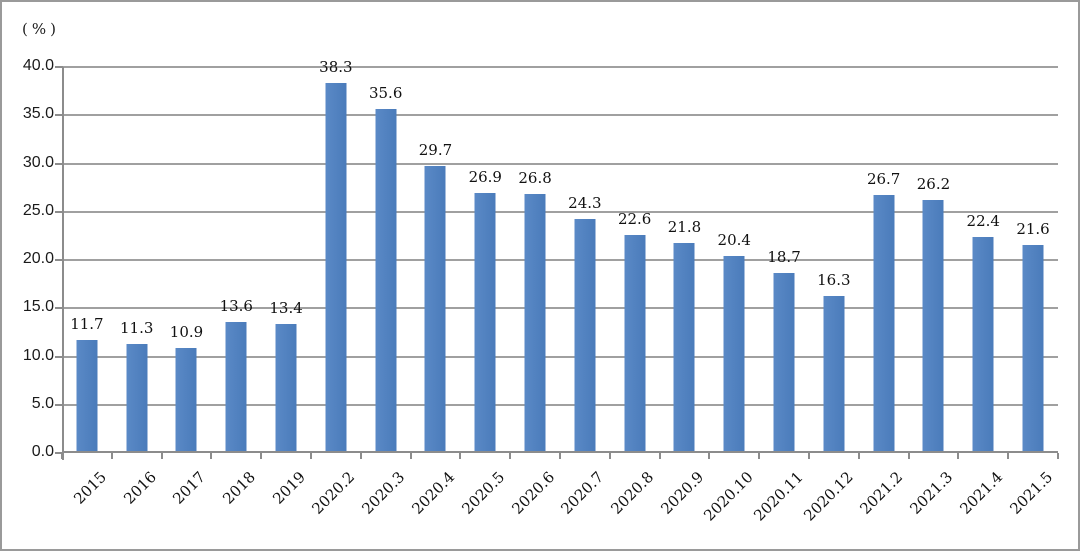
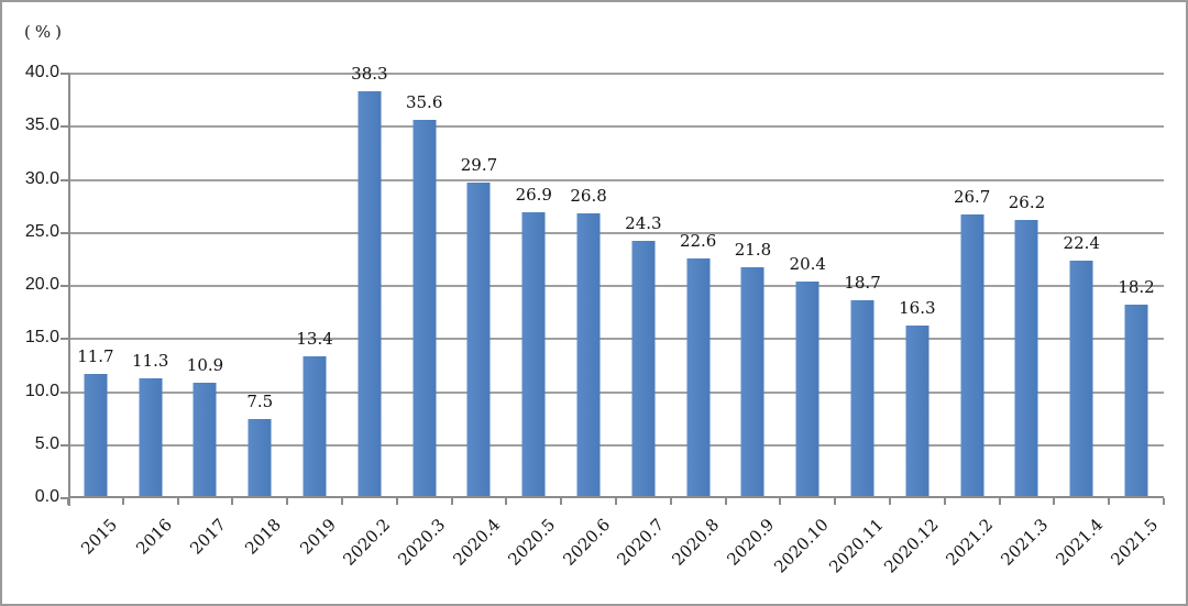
2018: 13.6 -> 7.5
2021.5: 21.6 -> 18.2
